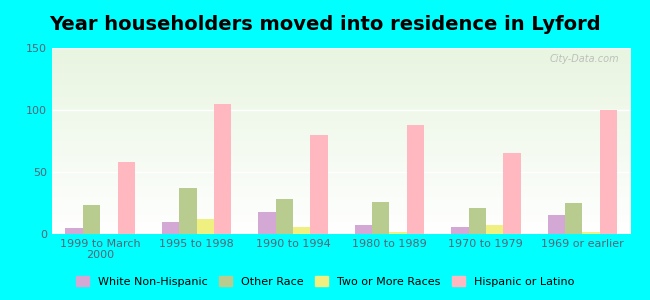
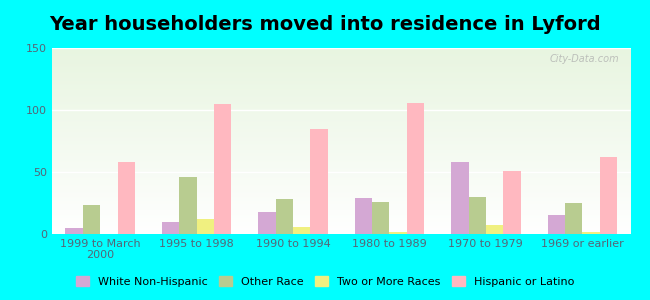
Other Race/1995 to 1998: 37 -> 46
Hispanic or Latino/1990 to 1994: 80 -> 85
White Non-Hispanic/1980 to 1989: 7 -> 29
Hispanic or Latino/1980 to 1989: 88 -> 106
White Non-Hispanic/1970 to 1979: 6 -> 58
Other Race/1970 to 1979: 21 -> 30
Hispanic or Latino/1970 to 1979: 65 -> 51
Hispanic or Latino/1969 or earlier: 100 -> 62
